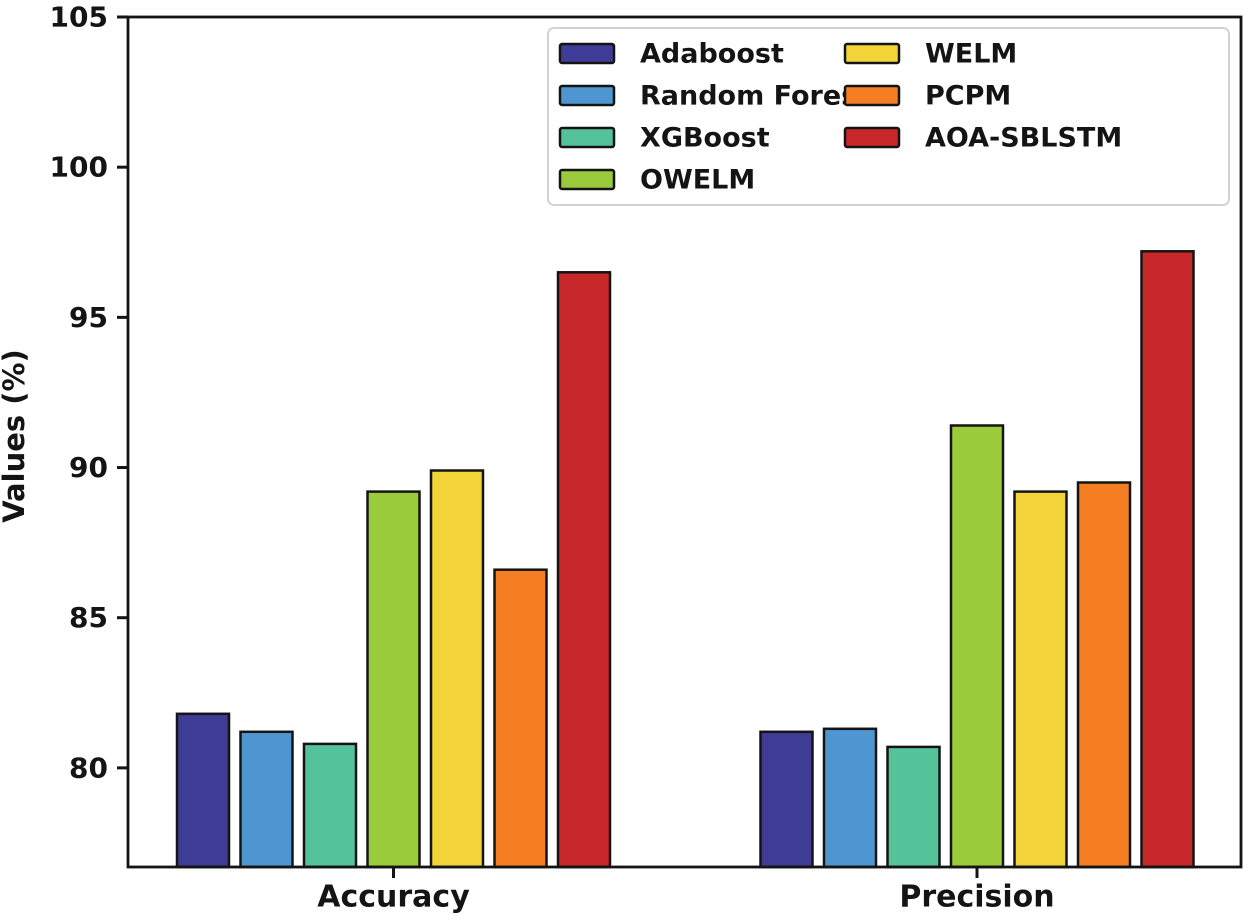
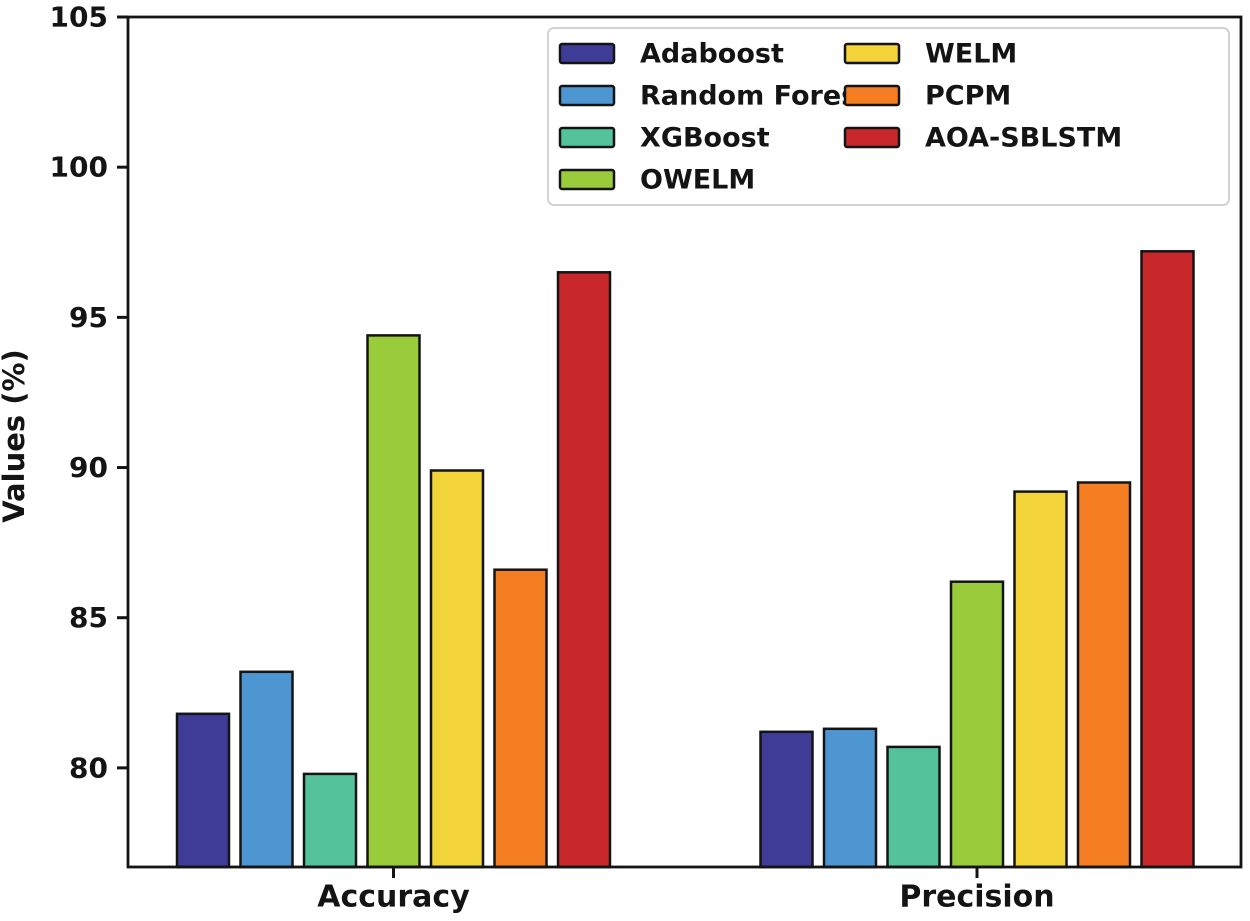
Random Forest/Accuracy: 81.2 -> 83.2
XGBoost/Accuracy: 80.8 -> 79.8
OWELM/Accuracy: 89.2 -> 94.4
OWELM/Precision: 91.4 -> 86.2
